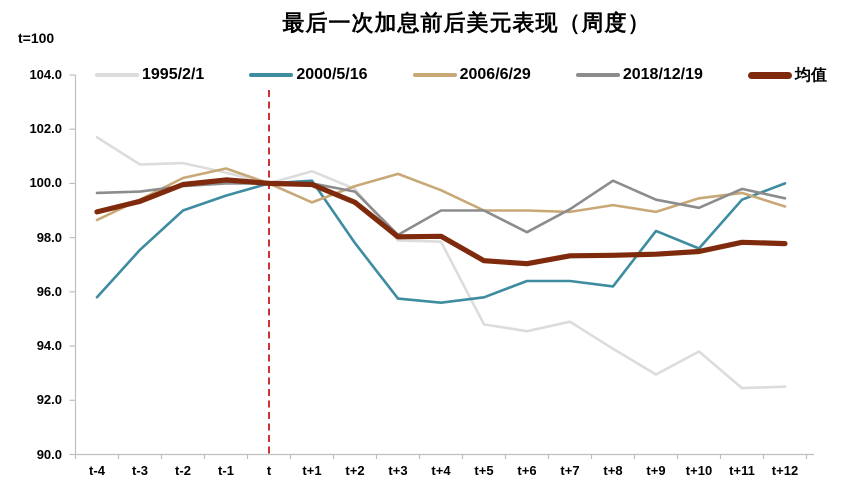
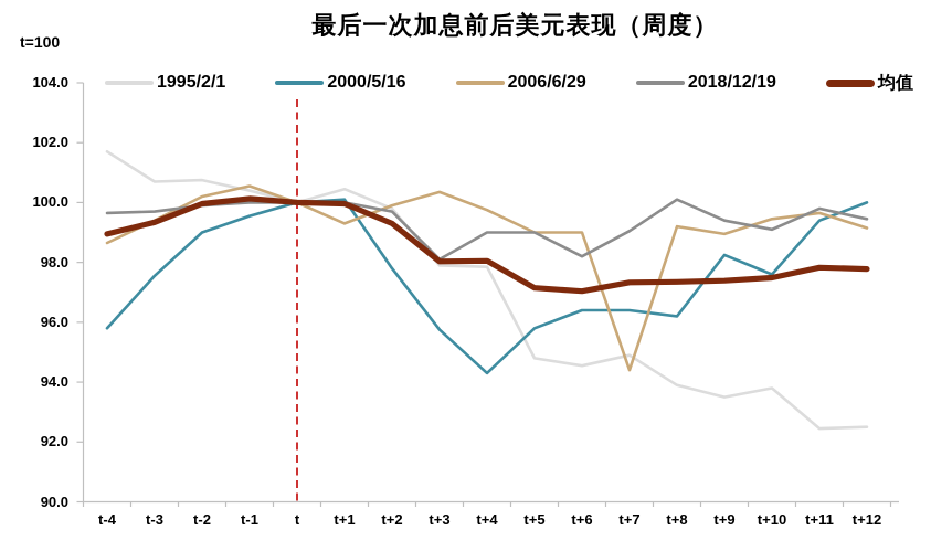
2000/5/16/t+4: 95.6 -> 94.3
2006/6/29/t+7: 99.0 -> 94.4
1995/2/1/t+9: 93.0 -> 93.5
